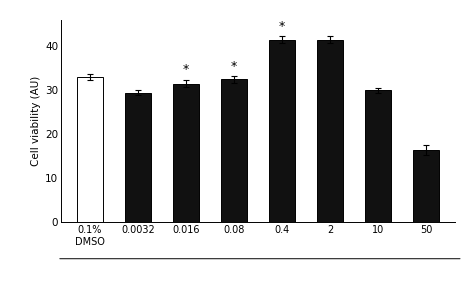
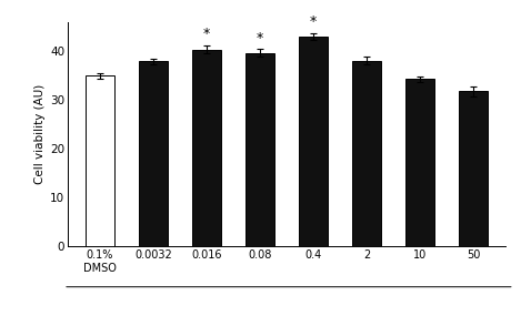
0.1% DMSO: 33.0 -> 35.0
0.0032: 29.5 -> 38.0
0.016: 31.5 -> 40.4
0.08: 32.5 -> 39.7
0.4: 41.5 -> 43.0
2: 41.5 -> 38.1
10: 30.0 -> 34.3
50: 16.5 -> 31.8
